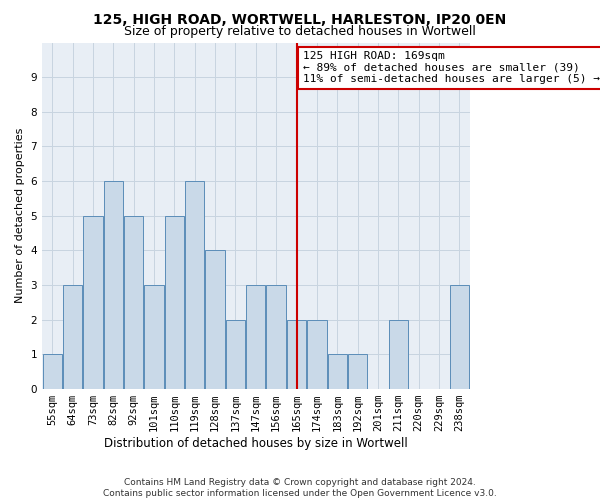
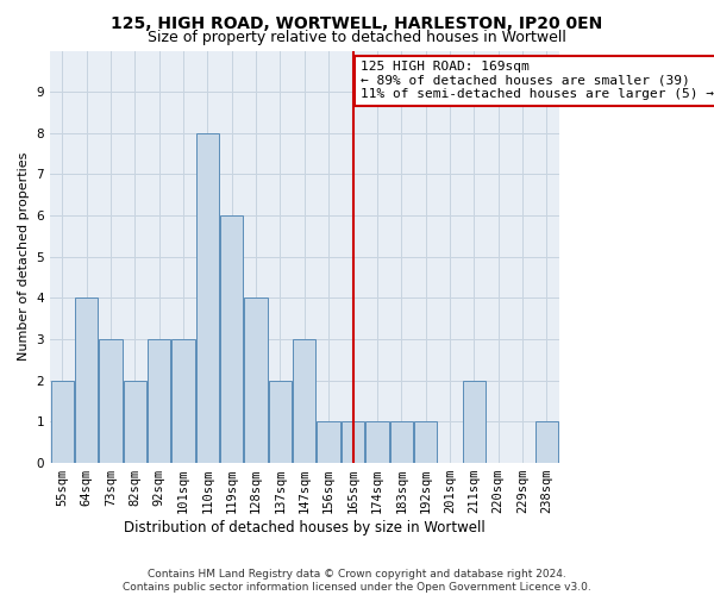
55sqm: 1 -> 2
64sqm: 3 -> 4
73sqm: 5 -> 3
82sqm: 6 -> 2
92sqm: 5 -> 3
110sqm: 5 -> 8
156sqm: 3 -> 1
165sqm: 2 -> 1
174sqm: 2 -> 1
238sqm: 3 -> 1
